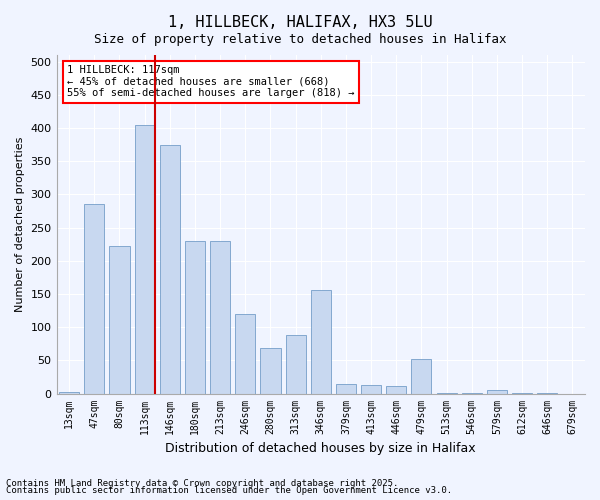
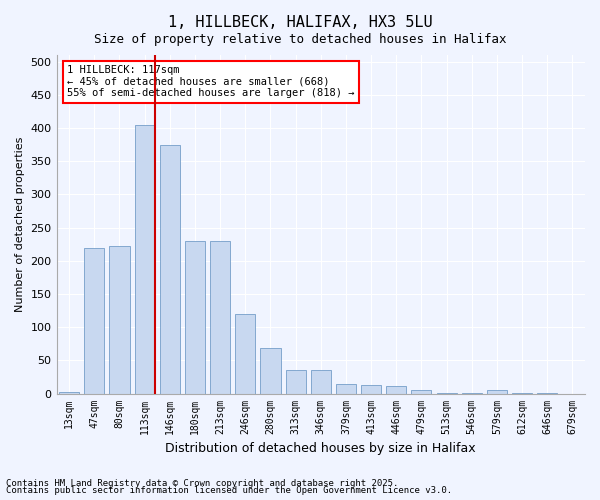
47sqm: 286 -> 220
313sqm: 88 -> 35
346sqm: 156 -> 35
479sqm: 52 -> 5
